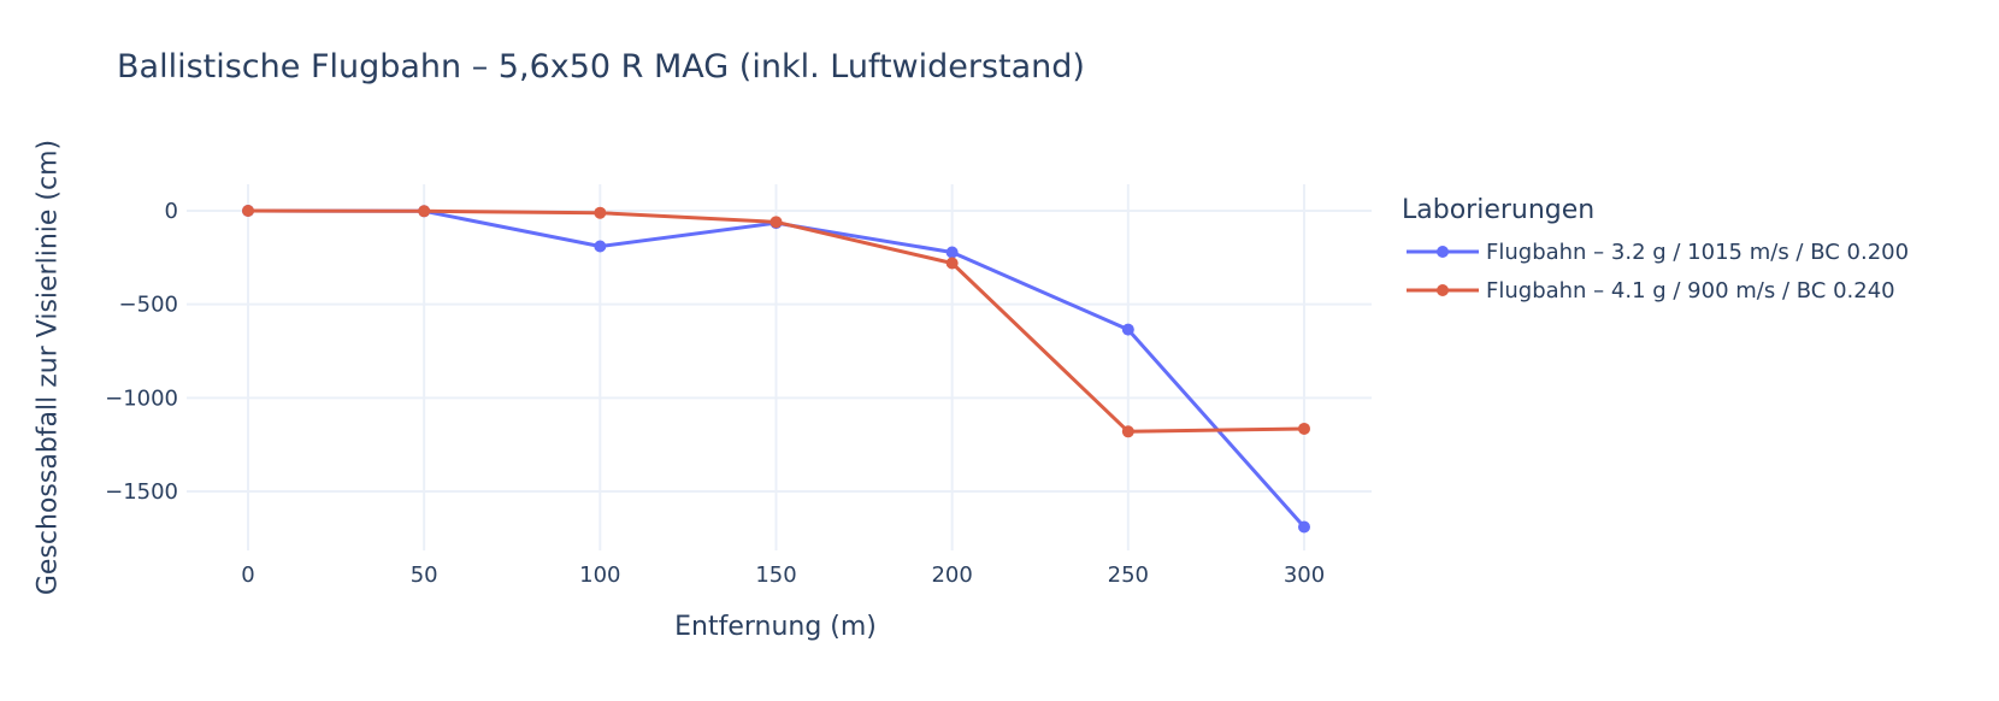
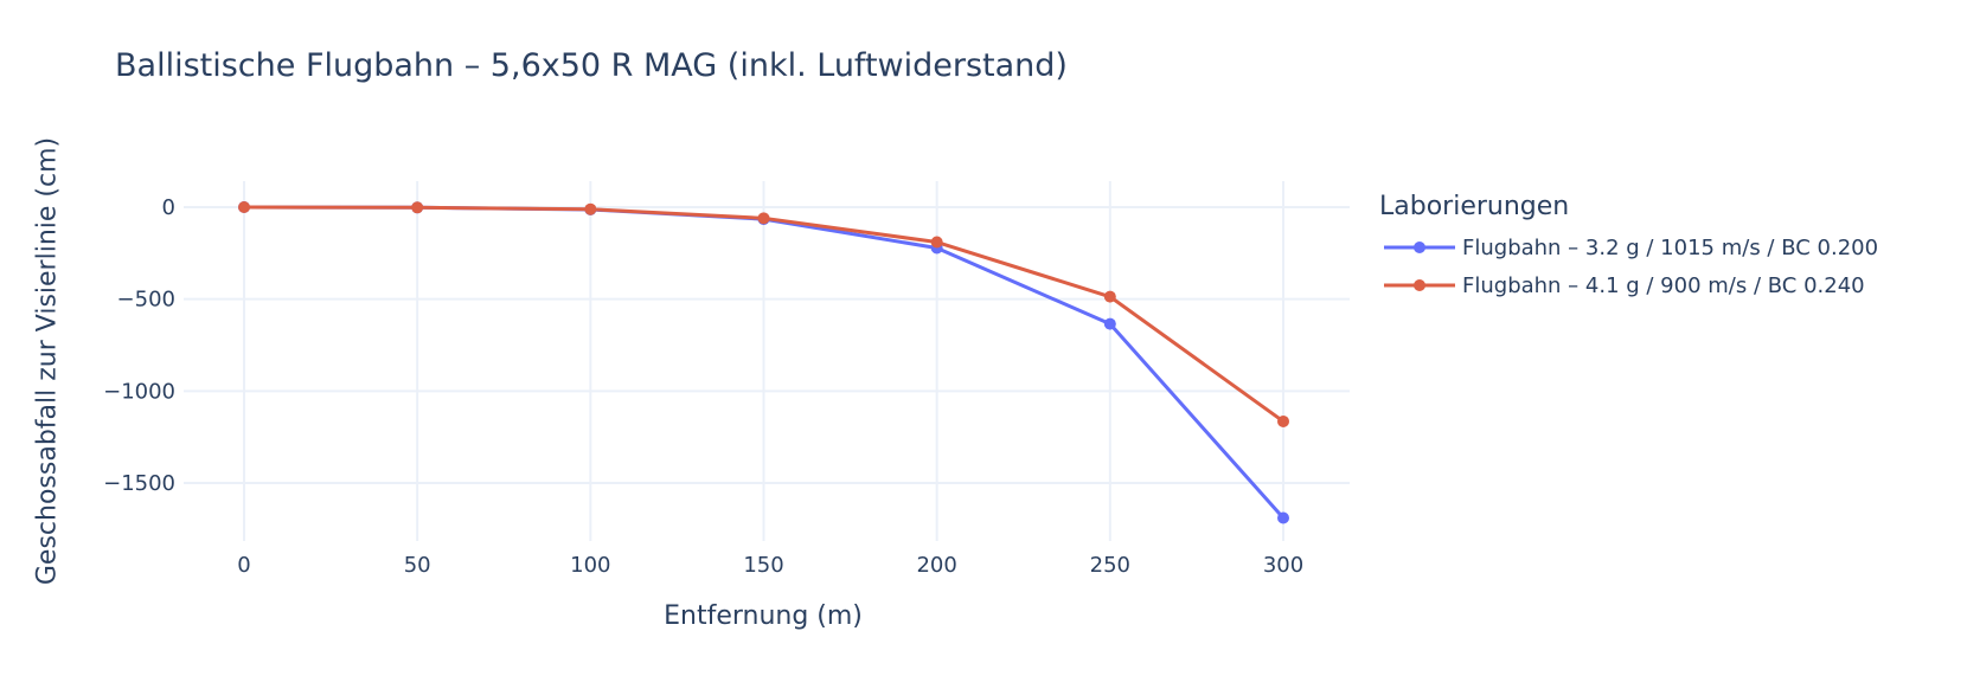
Flugbahn – 3.2 g / 1015 m/s / BC 0.200/100: -190 -> -10
Flugbahn – 4.1 g / 900 m/s / BC 0.240/200: -280 -> -190
Flugbahn – 4.1 g / 900 m/s / BC 0.240/250: -1180 -> -490
